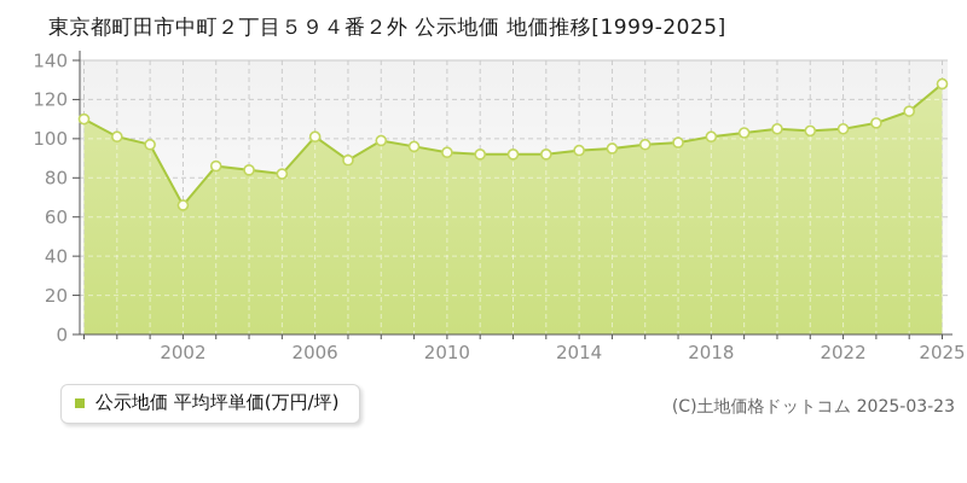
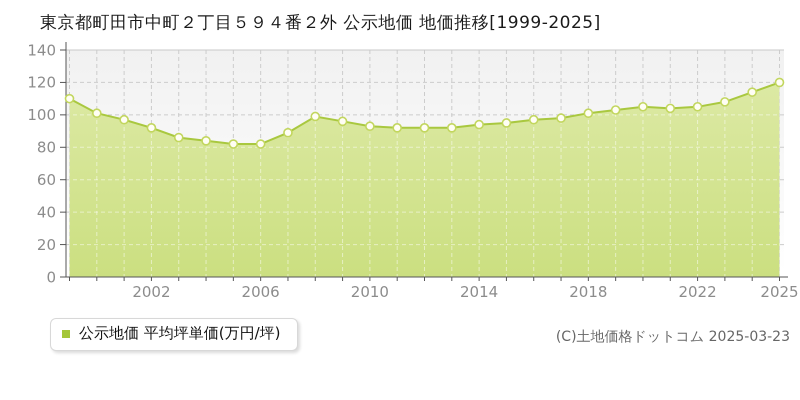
2002: 66 -> 92
2006: 101 -> 82
2025: 128 -> 120
